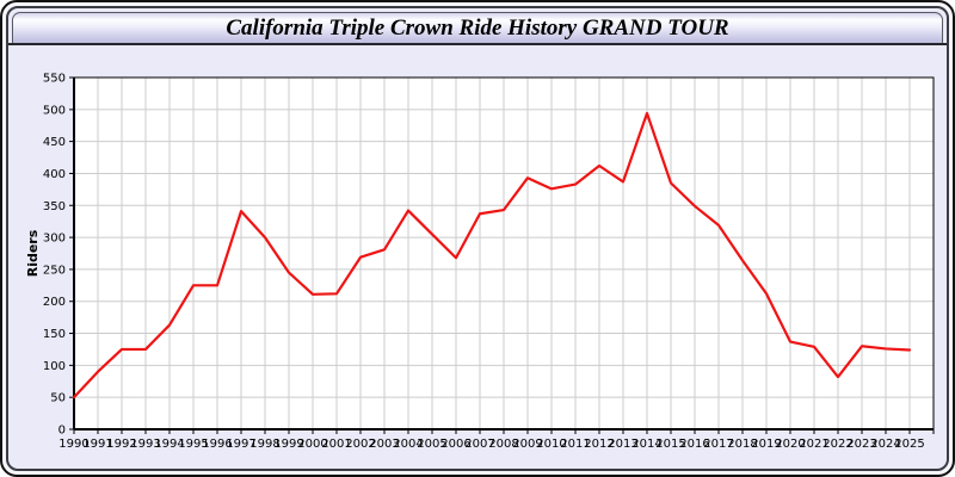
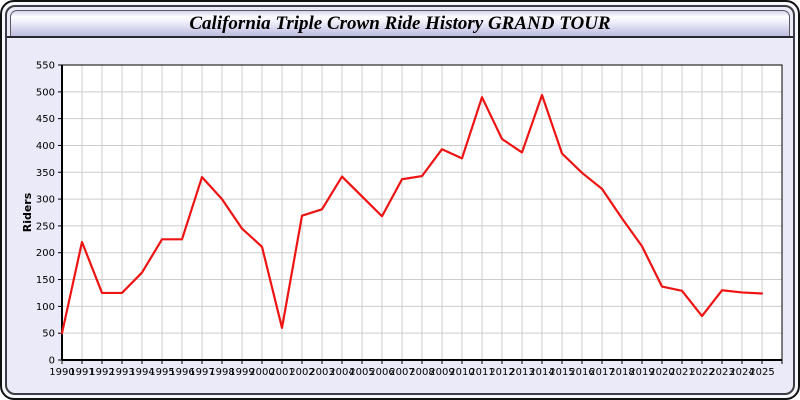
1991: 90 -> 220
2001: 210 -> 60
2011: 380 -> 490
